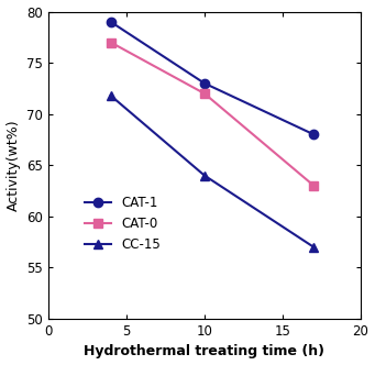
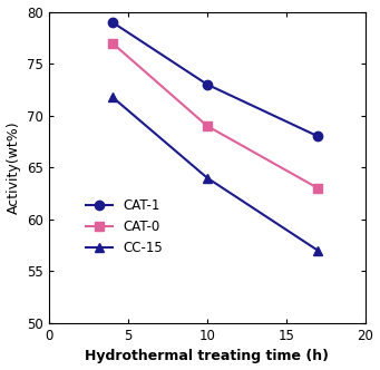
CAT-0/10: 72 -> 69
